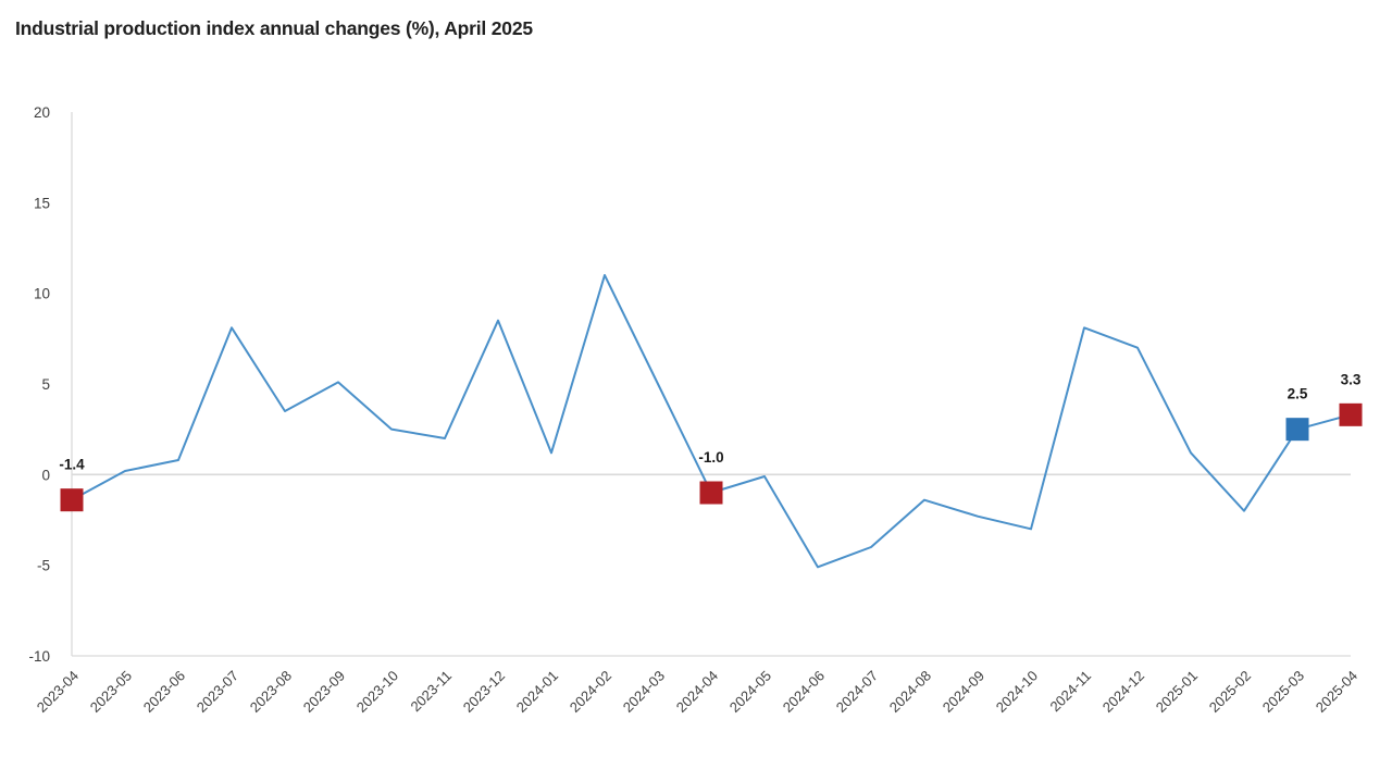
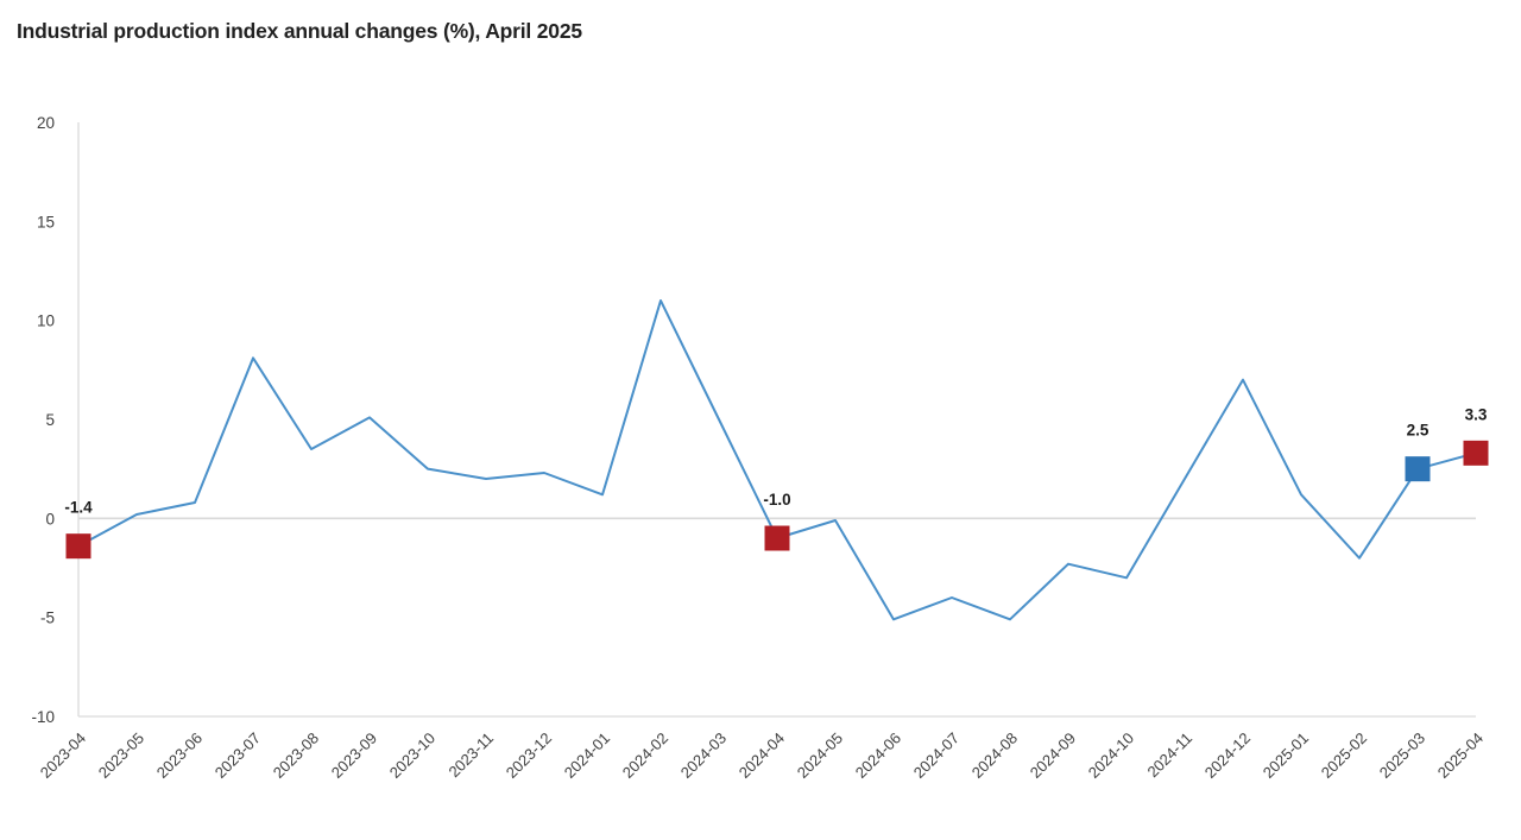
2023-12: 8.5 -> 2.3
2024-08: -1.4 -> -5.1
2024-11: 8.1 -> 2.0
